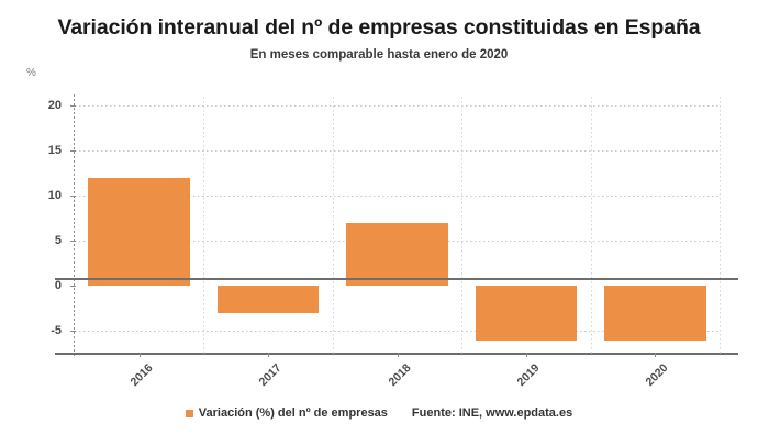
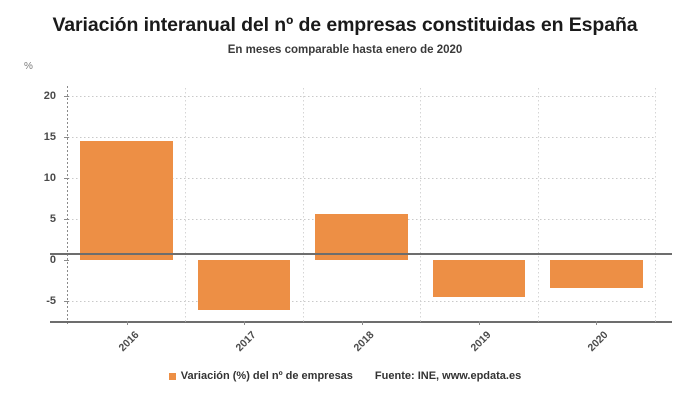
2016: 12 -> 15
2017: -3 -> -6
2018: 7 -> 6
2019: -6 -> -4
2020: -6 -> -3
